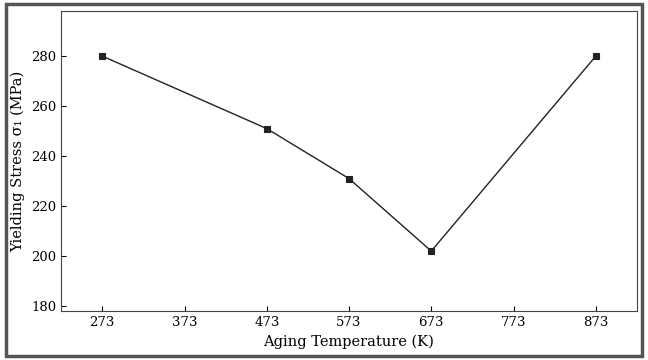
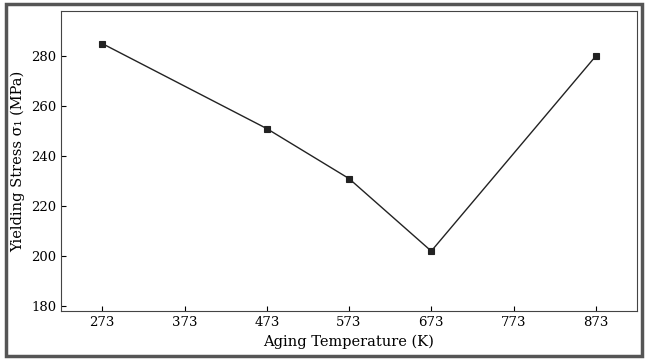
273: 280 -> 285
